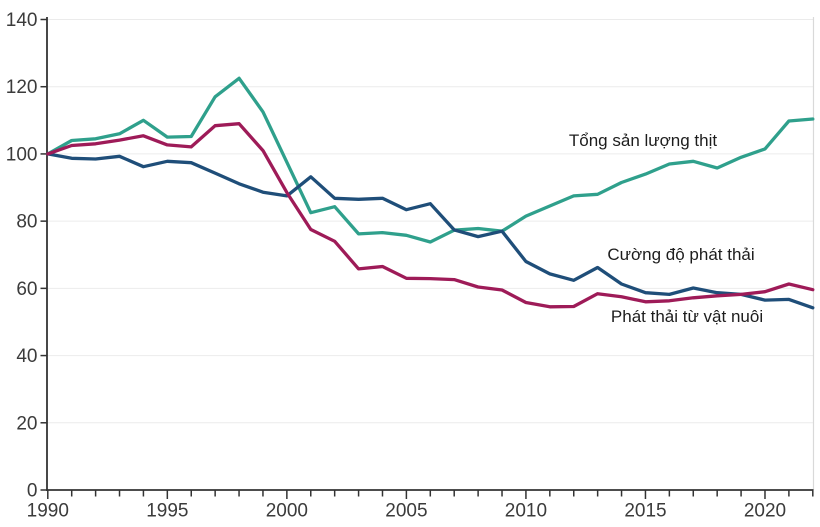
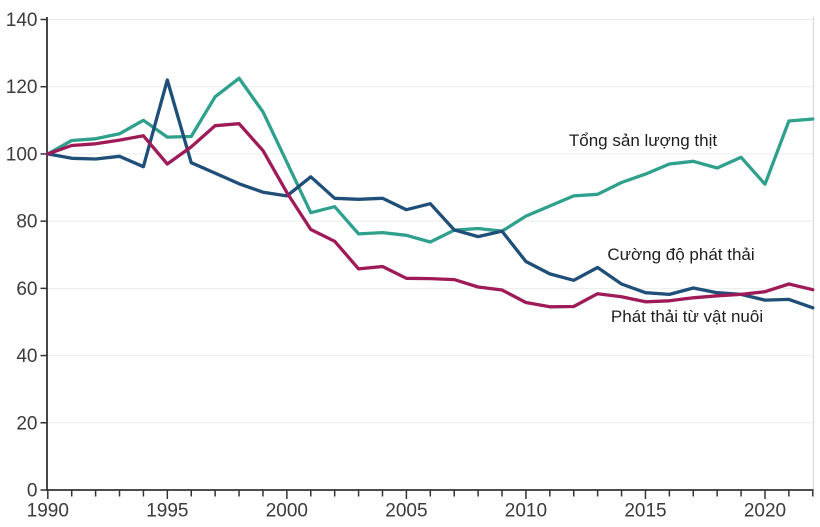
Cường độ phát thải/1995: 98 -> 122
Phát thải từ vật nuôi/1995: 103 -> 97
Tổng sản lượng thịt/2020: 102 -> 91
